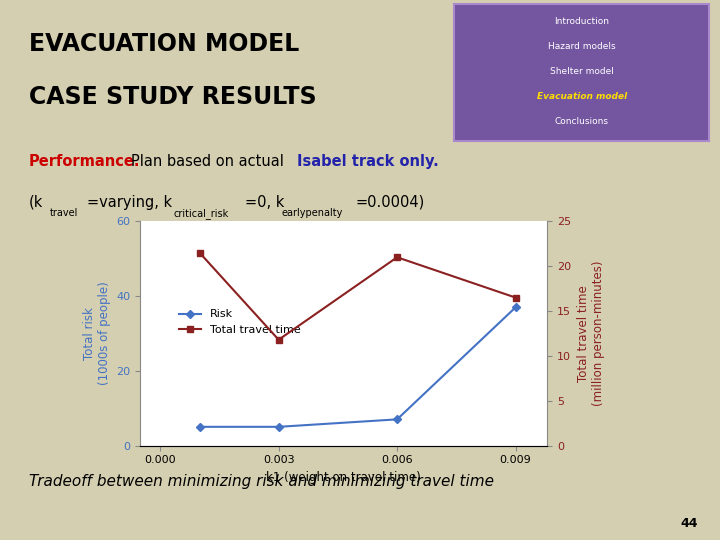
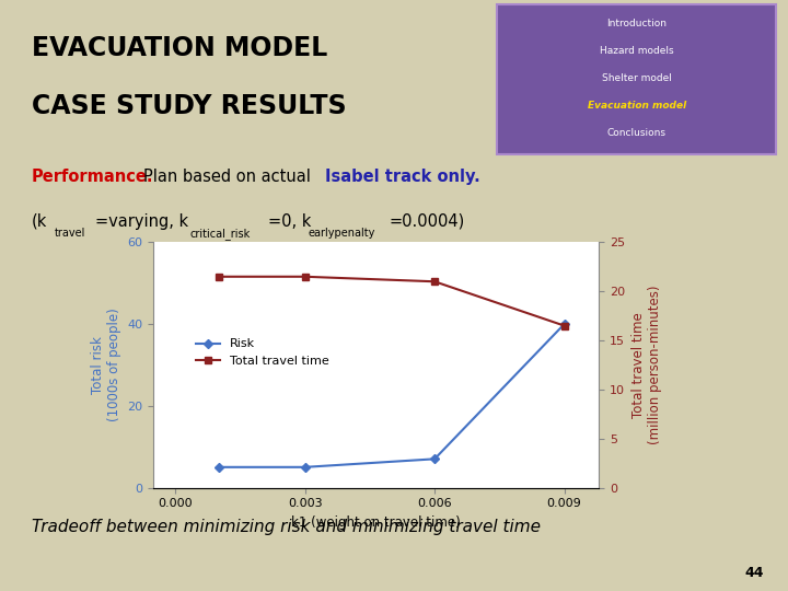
Total travel time/0.003: 11.8 -> 21.5
Risk/0.009: 37 -> 40
